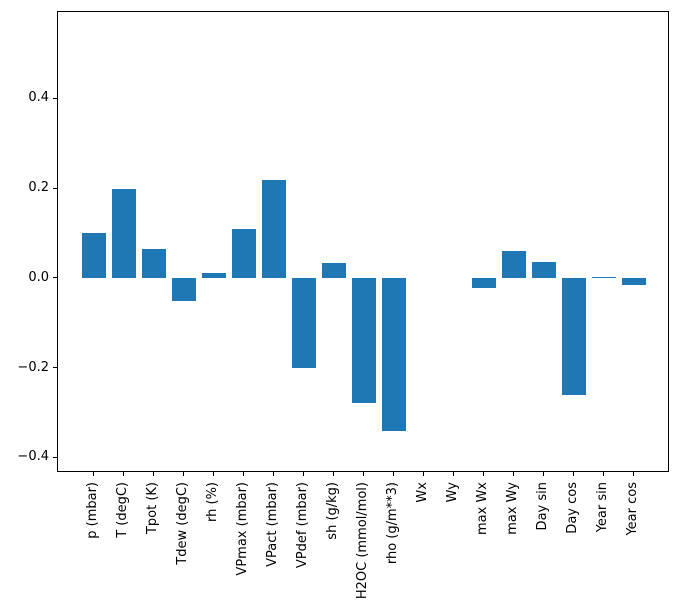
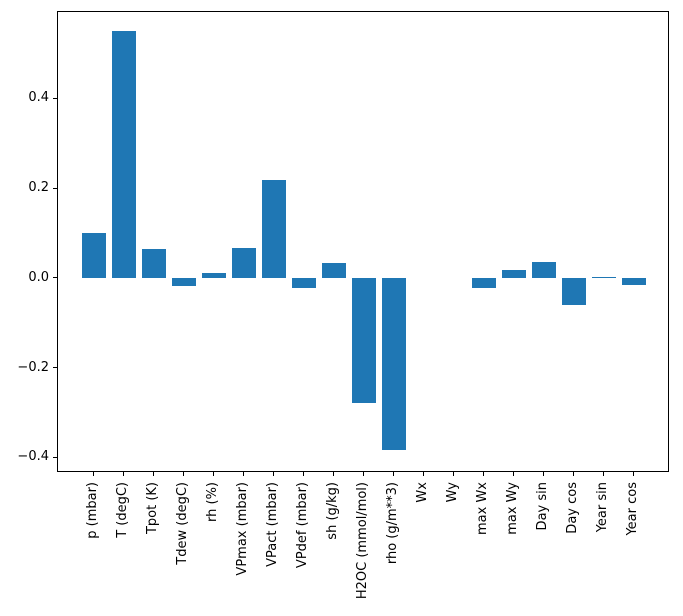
T (degC): 0.20 -> 0.55
Tdew (degC): -0.05 -> -0.02
VPmax (mbar): 0.11 -> 0.07
VPdef (mbar): -0.20 -> -0.02
rho (g/m**3): -0.34 -> -0.38
max Wy: 0.06 -> 0.02
Day cos: -0.26 -> -0.06
